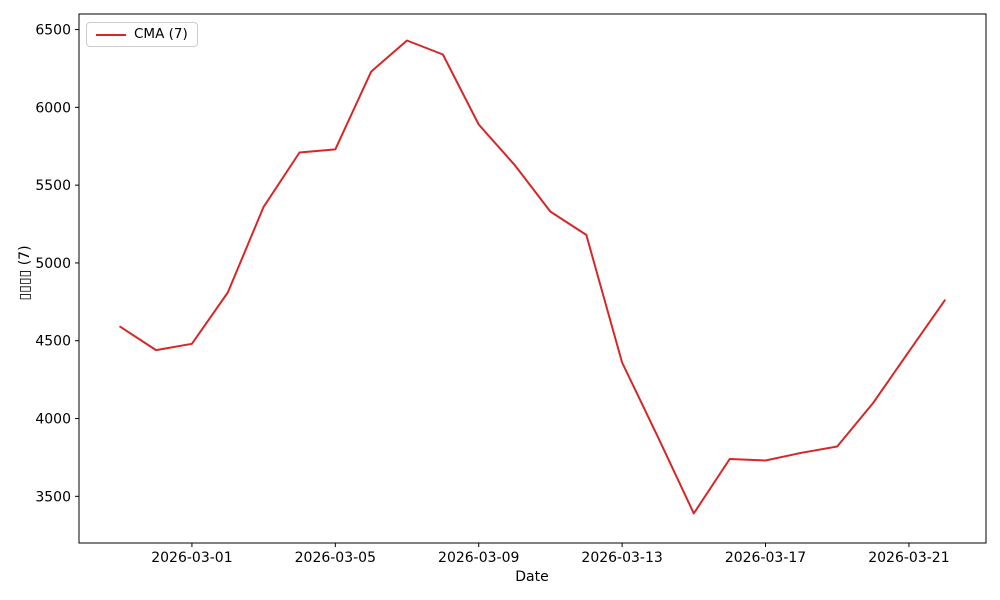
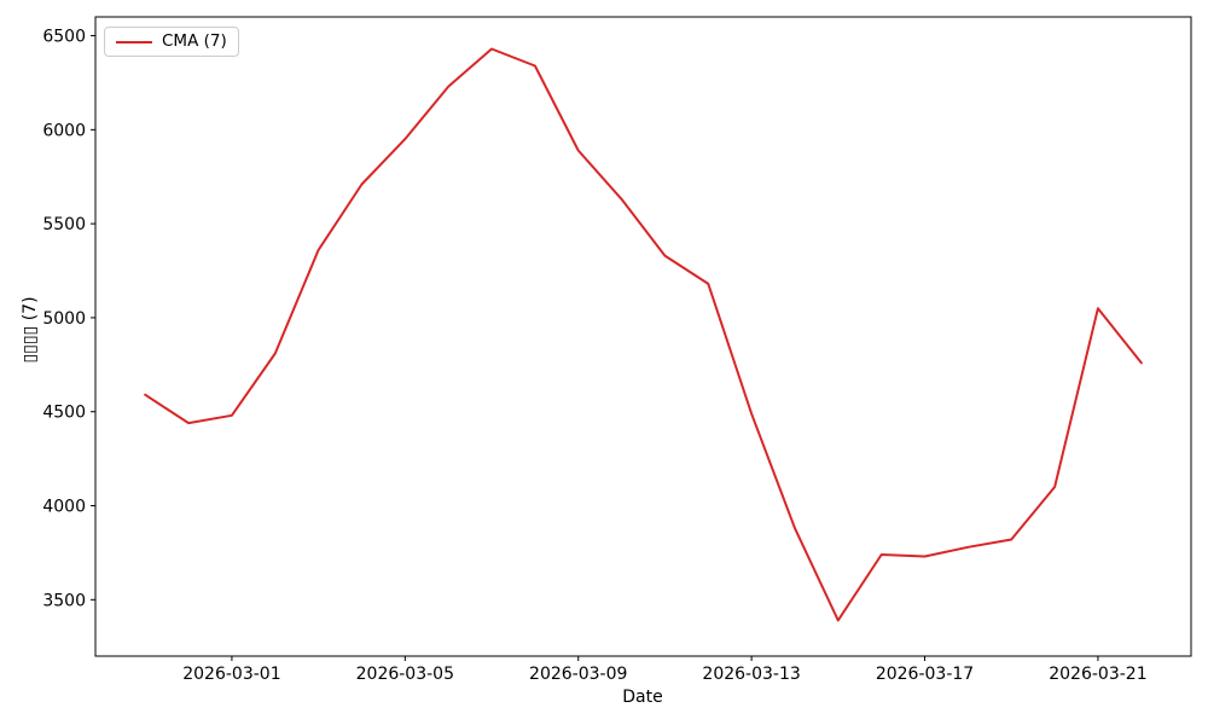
2026-03-05: 5730 -> 5950
2026-03-13: 4360 -> 4490
2026-03-21: 4430 -> 5050
